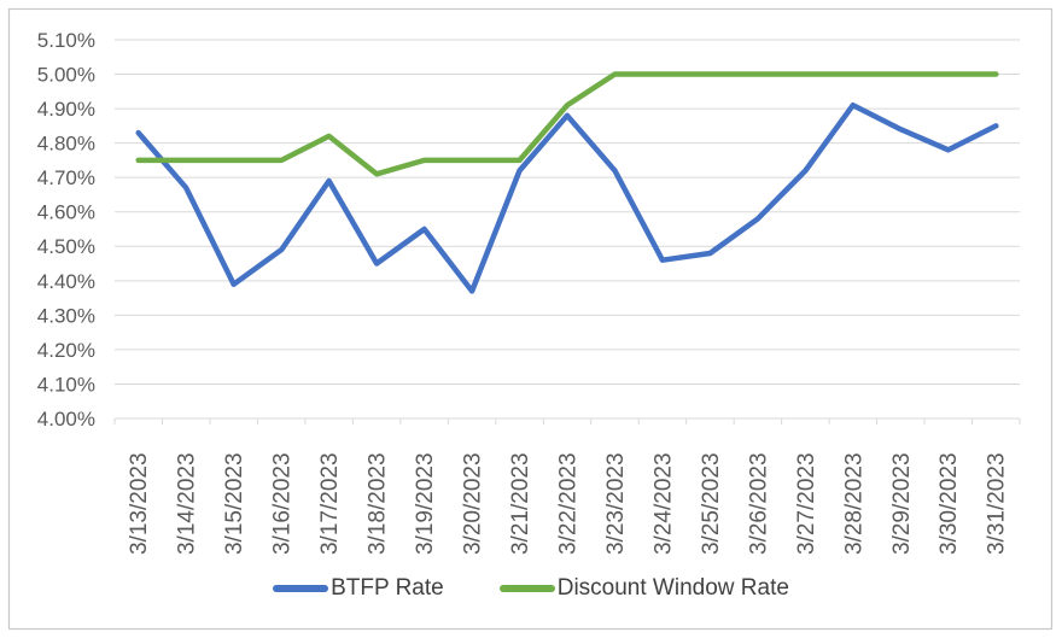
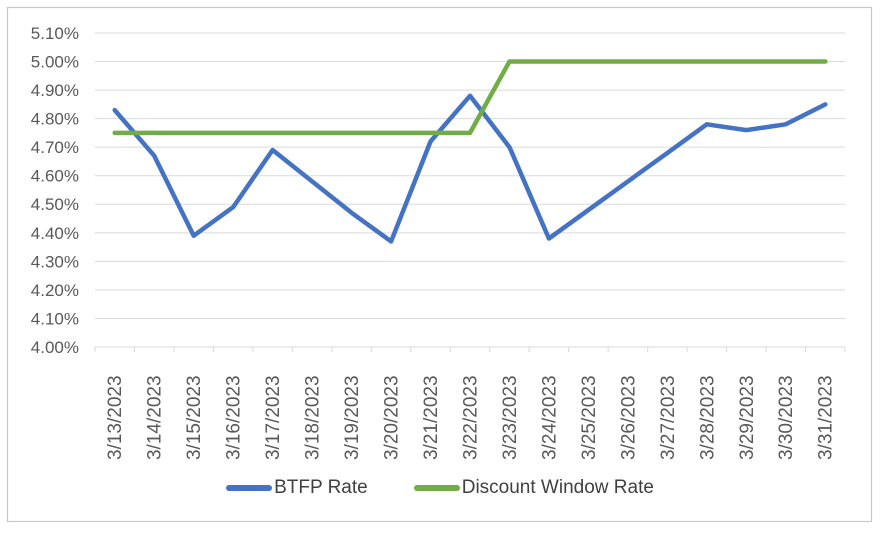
Discount Window Rate/3/17/2023: 4.82% -> 4.75%
BTFP Rate/3/18/2023: 4.45% -> 4.58%
Discount Window Rate/3/18/2023: 4.71% -> 4.75%
BTFP Rate/3/19/2023: 4.55% -> 4.47%
Discount Window Rate/3/22/2023: 4.91% -> 4.75%
BTFP Rate/3/23/2023: 4.72% -> 4.70%
BTFP Rate/3/24/2023: 4.46% -> 4.38%
BTFP Rate/3/27/2023: 4.72% -> 4.68%
BTFP Rate/3/28/2023: 4.91% -> 4.78%
BTFP Rate/3/29/2023: 4.84% -> 4.76%
